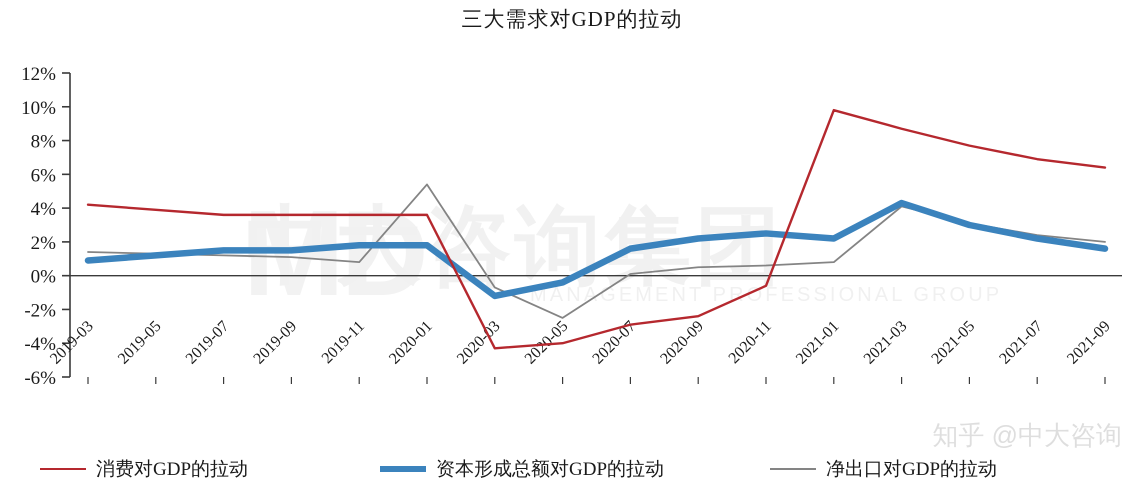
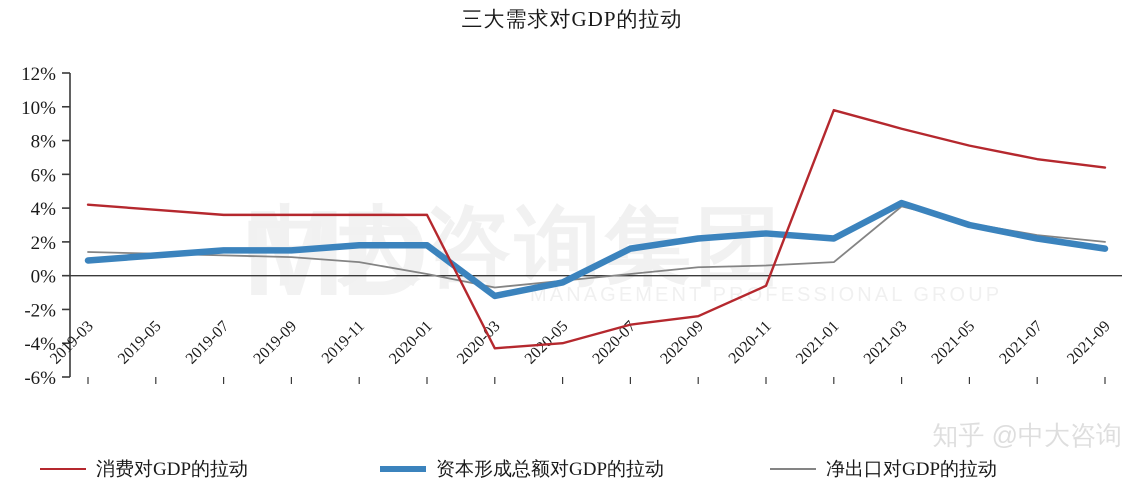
净出口对GDP的拉动/2020-01: 5.4% -> 0.1%
净出口对GDP的拉动/2020-05: -2.5% -> -0.3%
